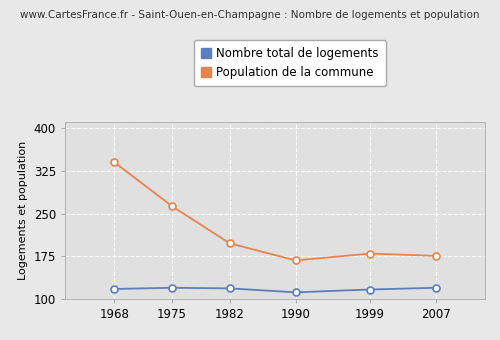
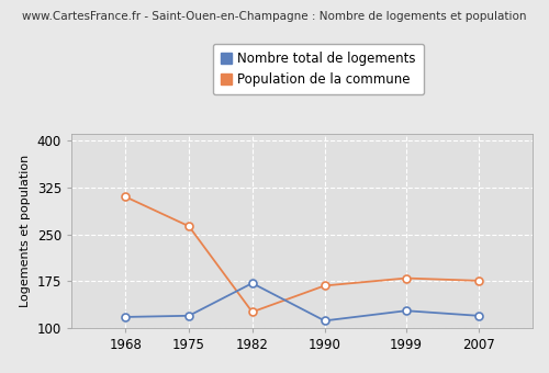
Population de la commune/1968: 340 -> 310
Nombre total de logements/1982: 119 -> 172
Population de la commune/1982: 198 -> 126
Nombre total de logements/1999: 117 -> 128
